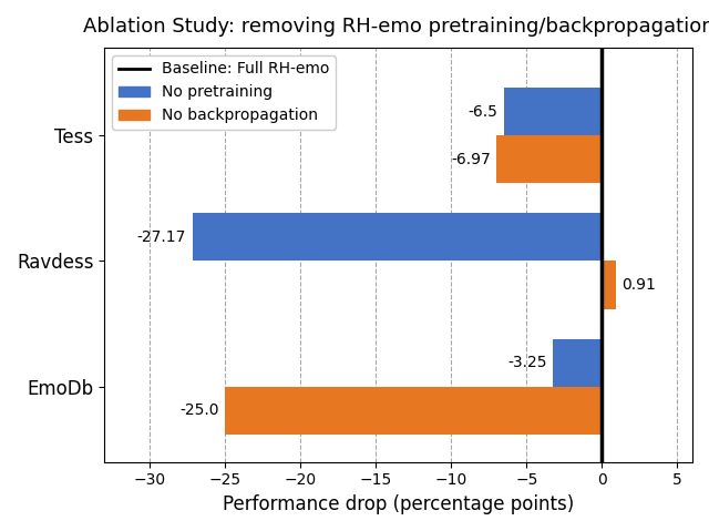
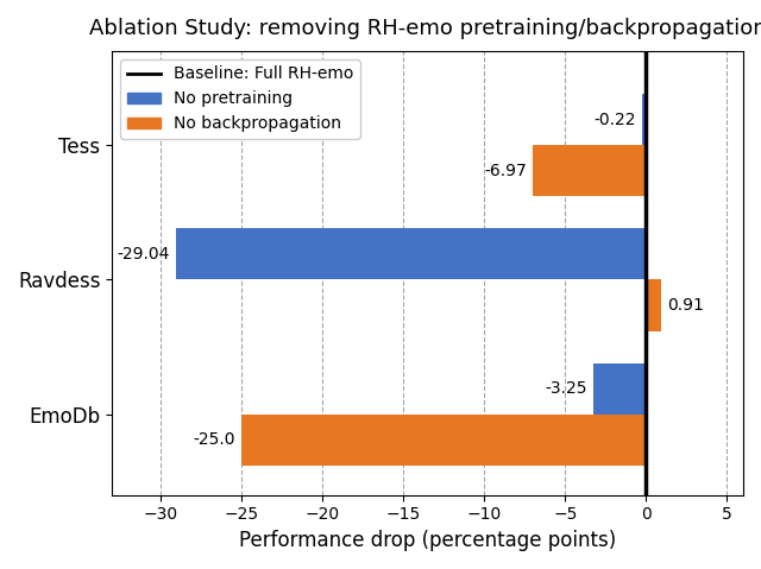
No pretraining/Tess: -6.5 -> -0.22
No pretraining/Ravdess: -27.17 -> -29.04
